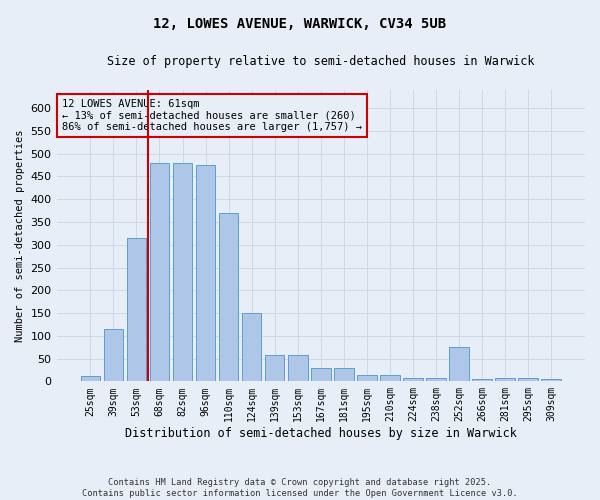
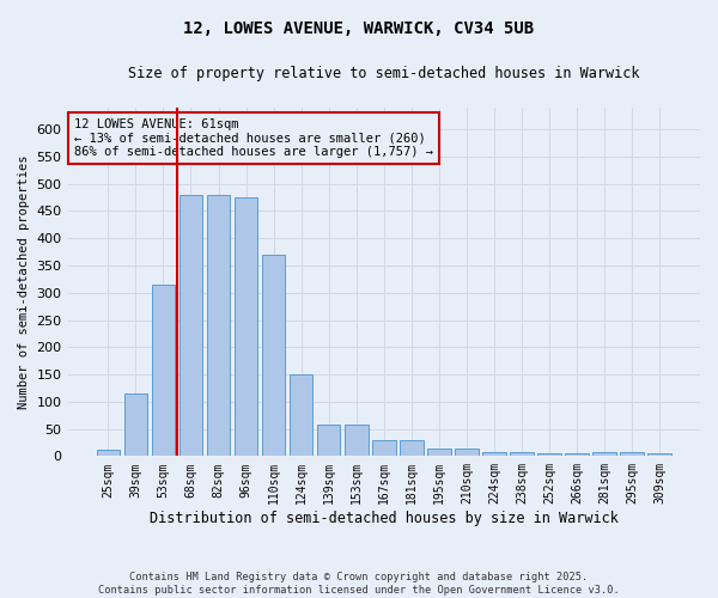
252sqm: 75 -> 5
